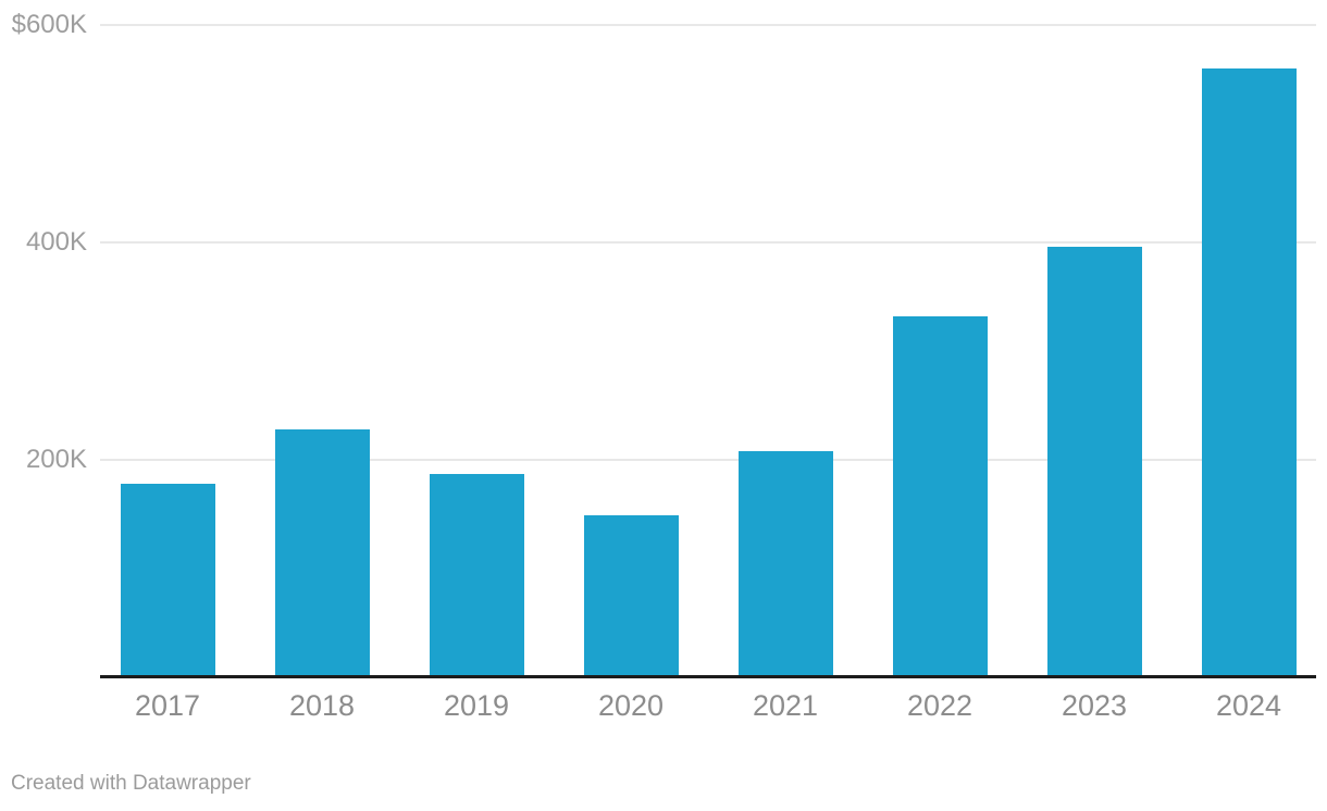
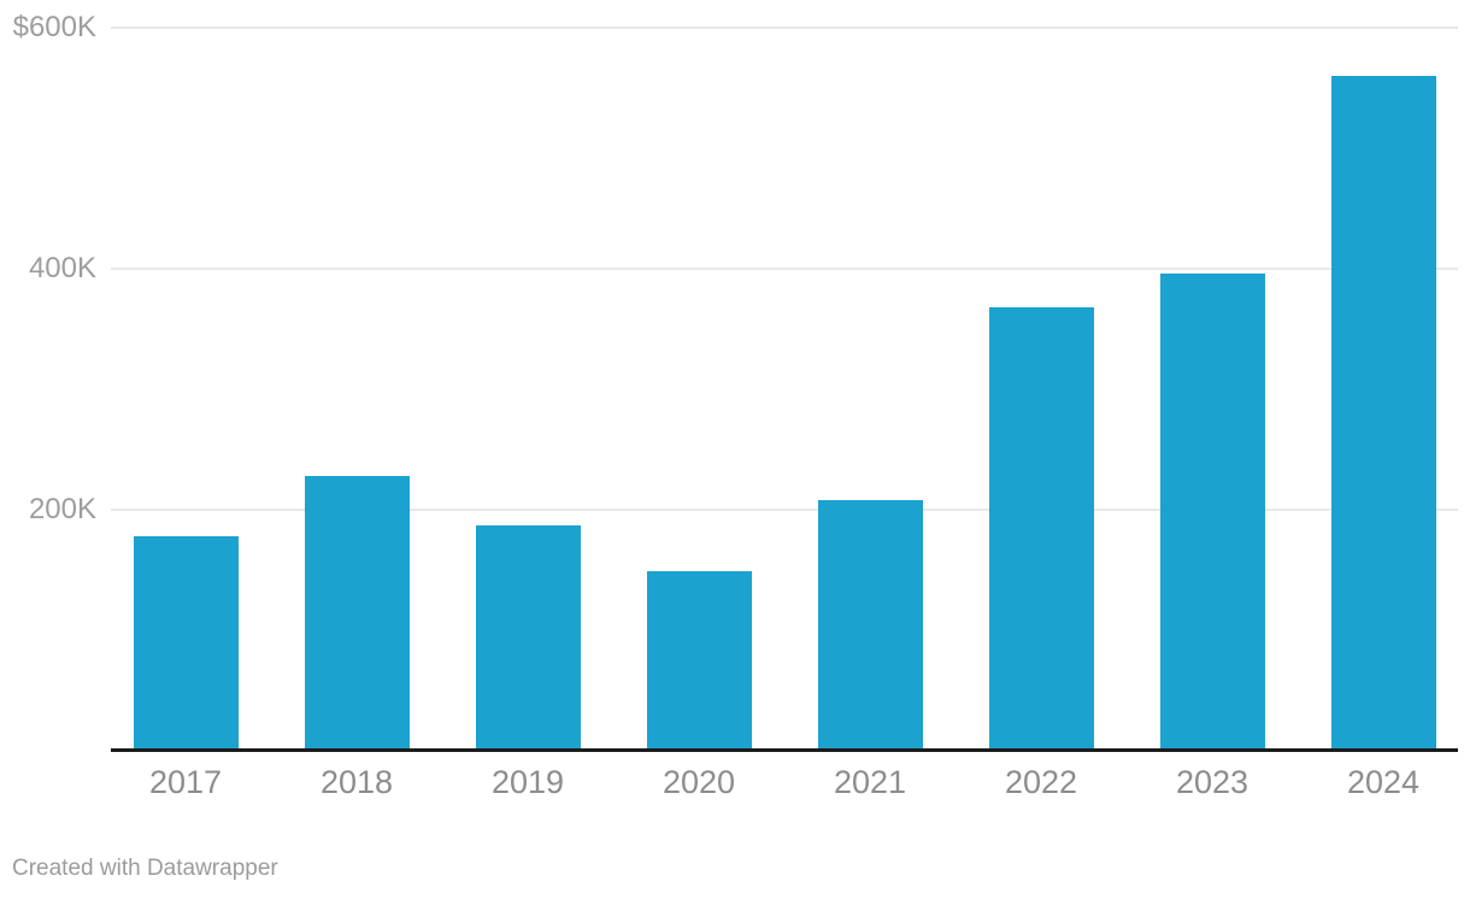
2022: $331K -> $367K
